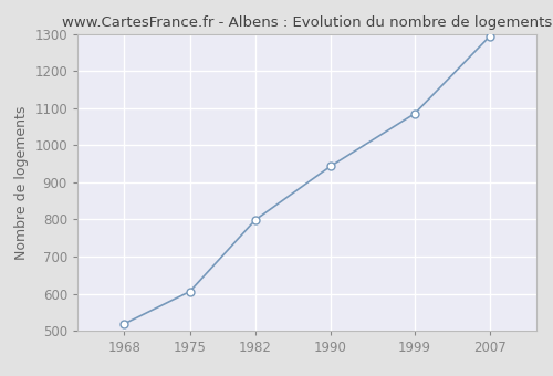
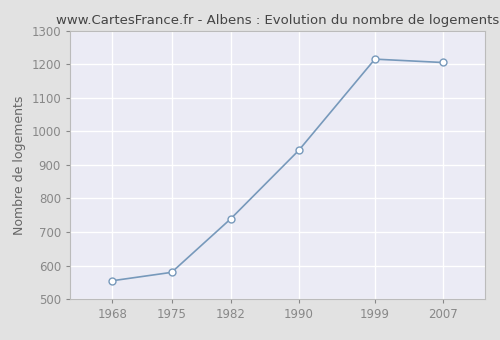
1968: 519 -> 555
1975: 606 -> 580
1982: 799 -> 740
1999: 1085 -> 1215
2007: 1293 -> 1205
